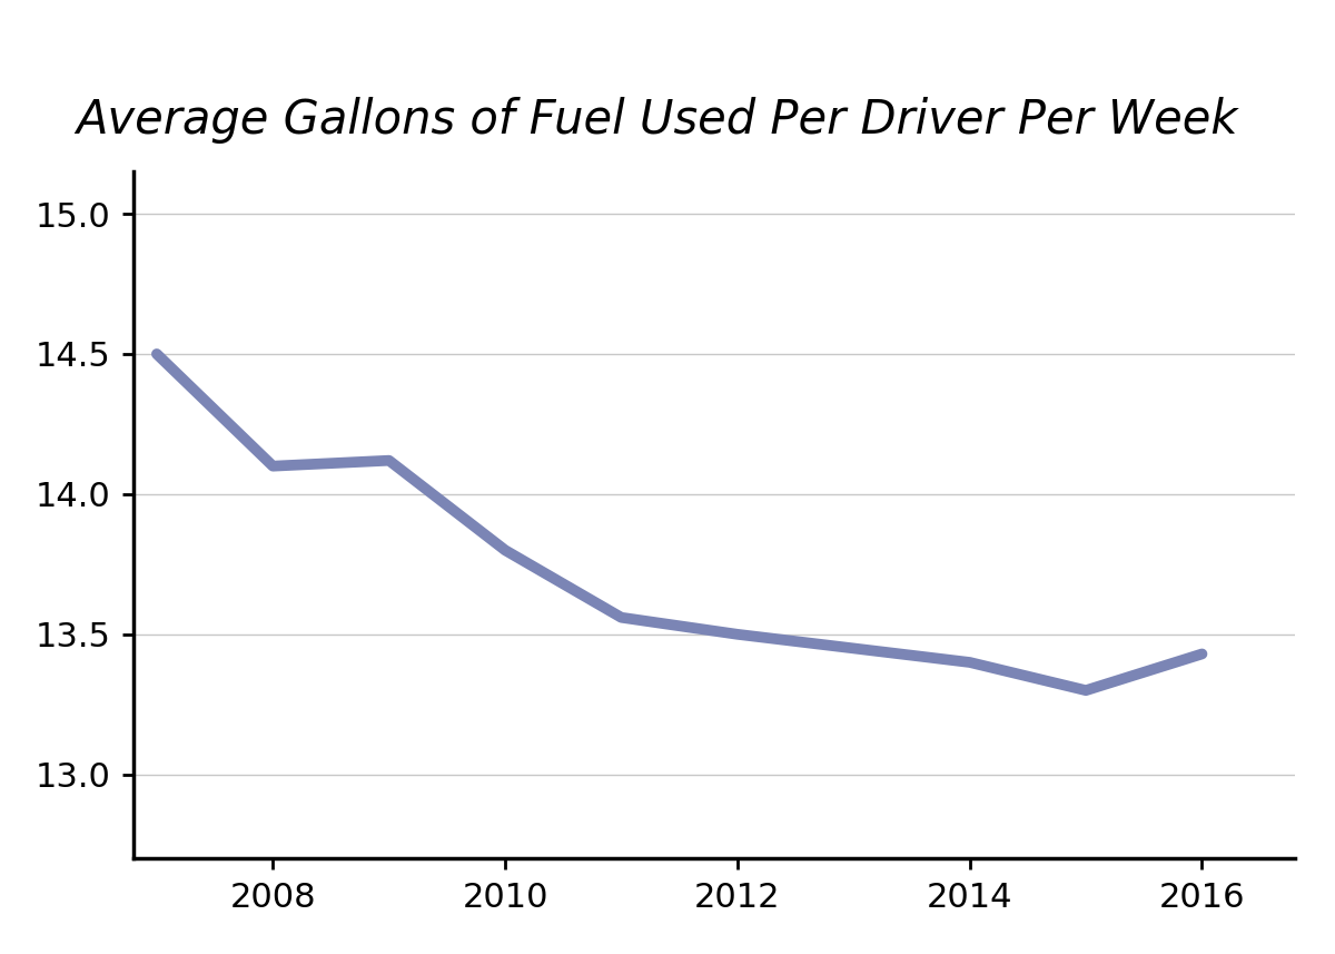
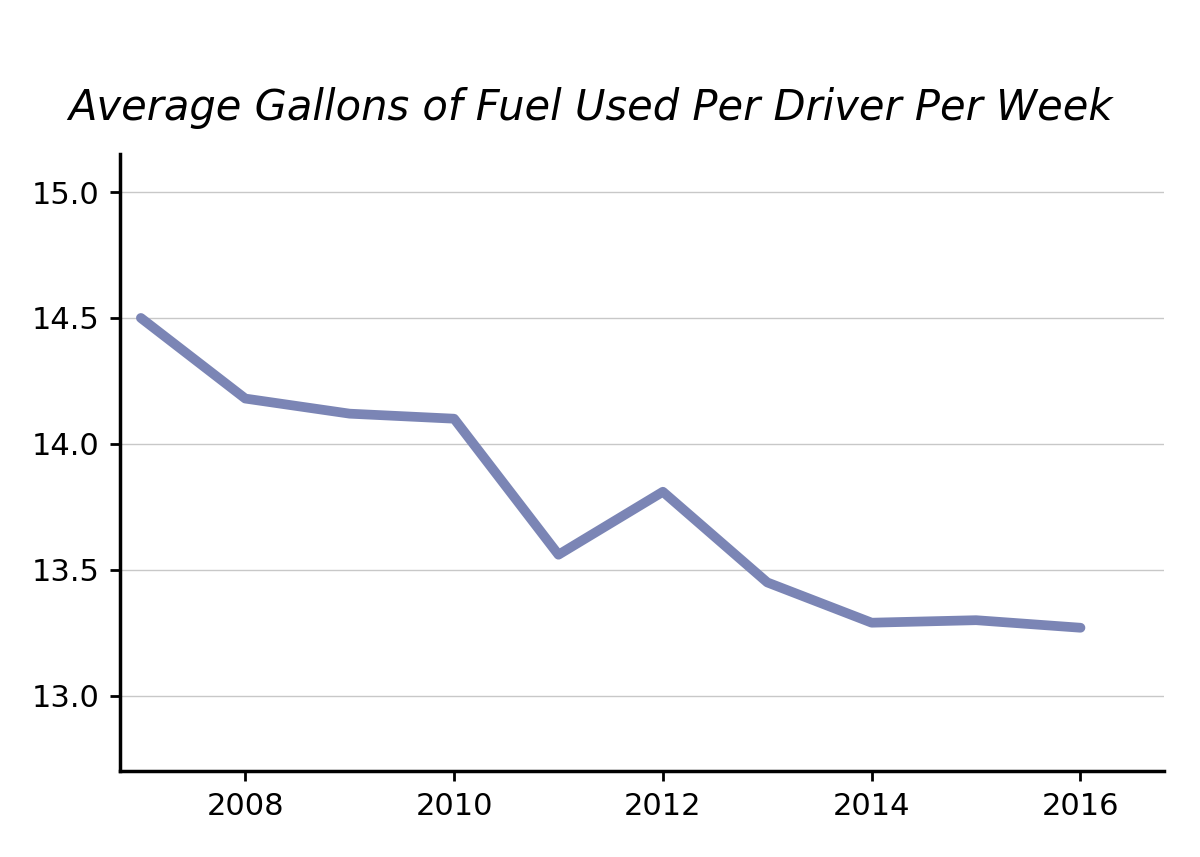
2008: 14.10 -> 14.18
2010: 13.80 -> 14.10
2012: 13.50 -> 13.81
2014: 13.40 -> 13.29
2016: 13.43 -> 13.27
